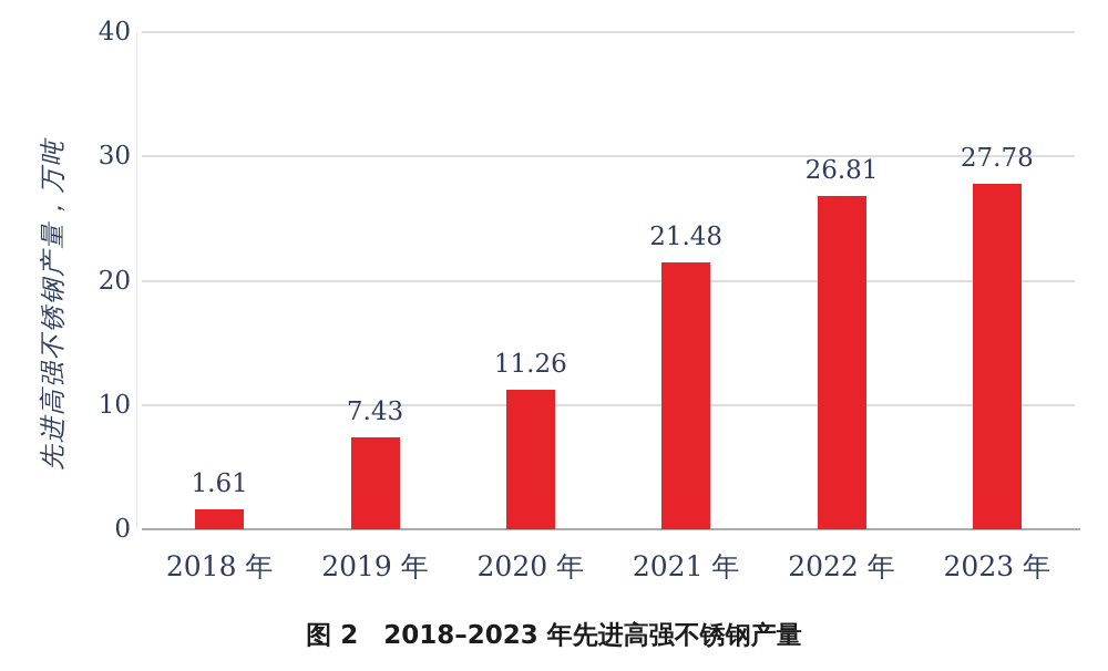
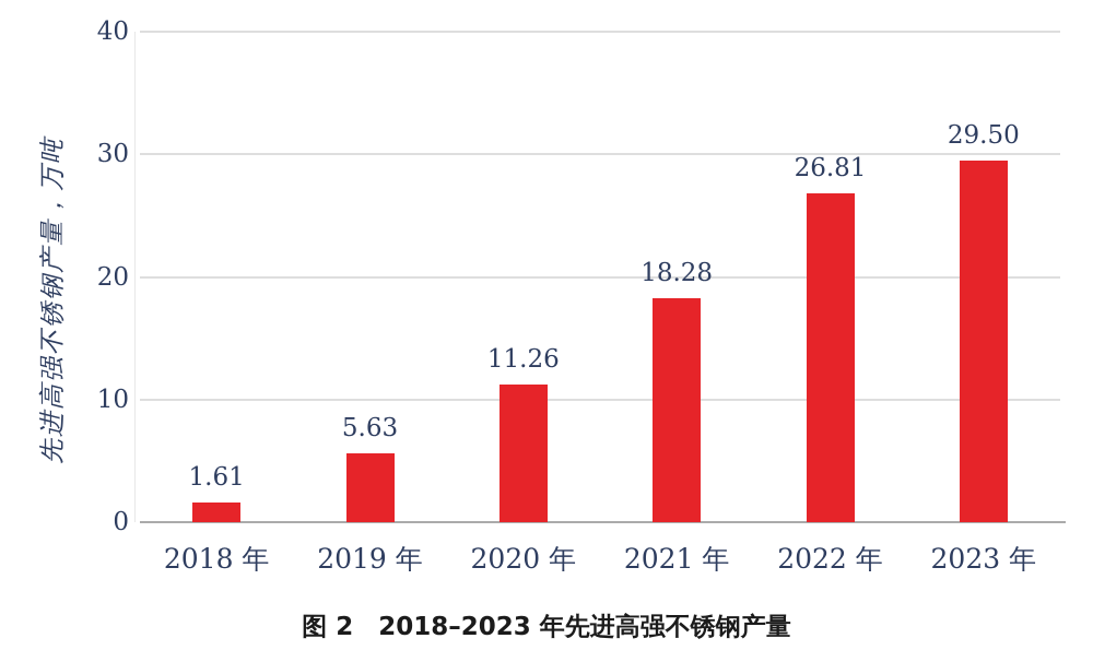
2019 年: 7.43 -> 5.63
2021 年: 21.48 -> 18.28
2023 年: 27.78 -> 29.50
